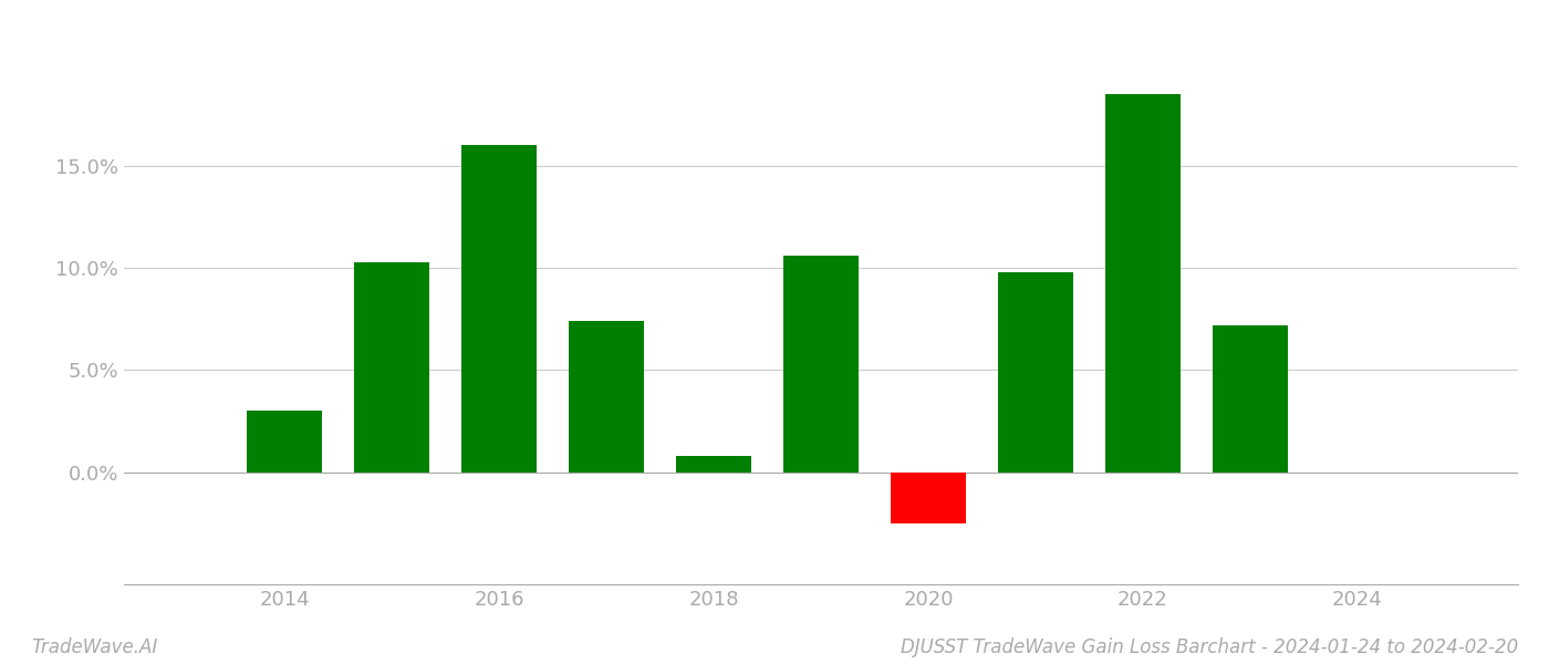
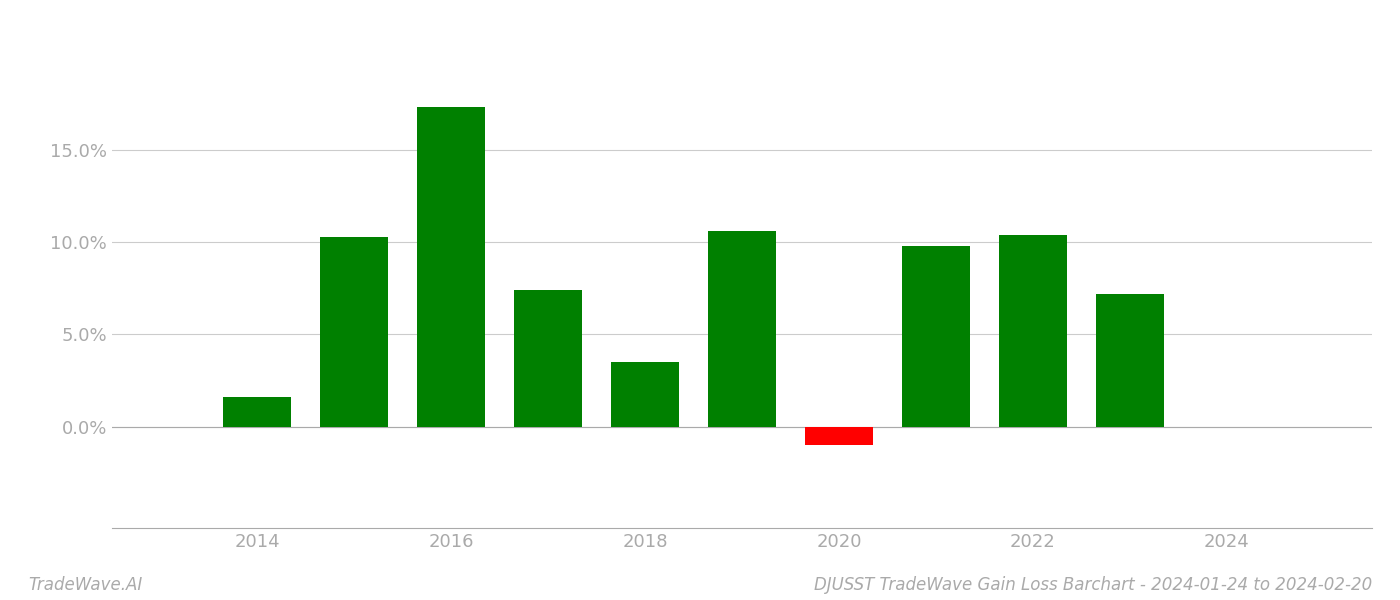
2014: 3.0% -> 1.6%
2016: 16.0% -> 17.3%
2018: 0.8% -> 3.5%
2020: -2.5% -> -1.0%
2022: 18.5% -> 10.4%
